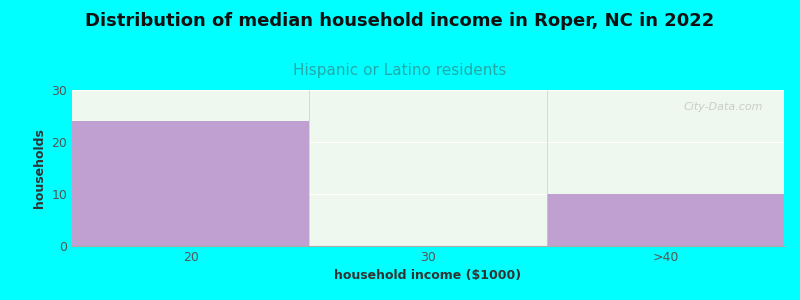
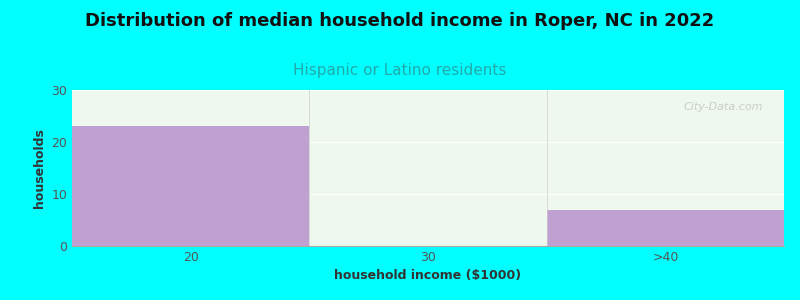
20: 24 -> 23
>40: 10 -> 7
